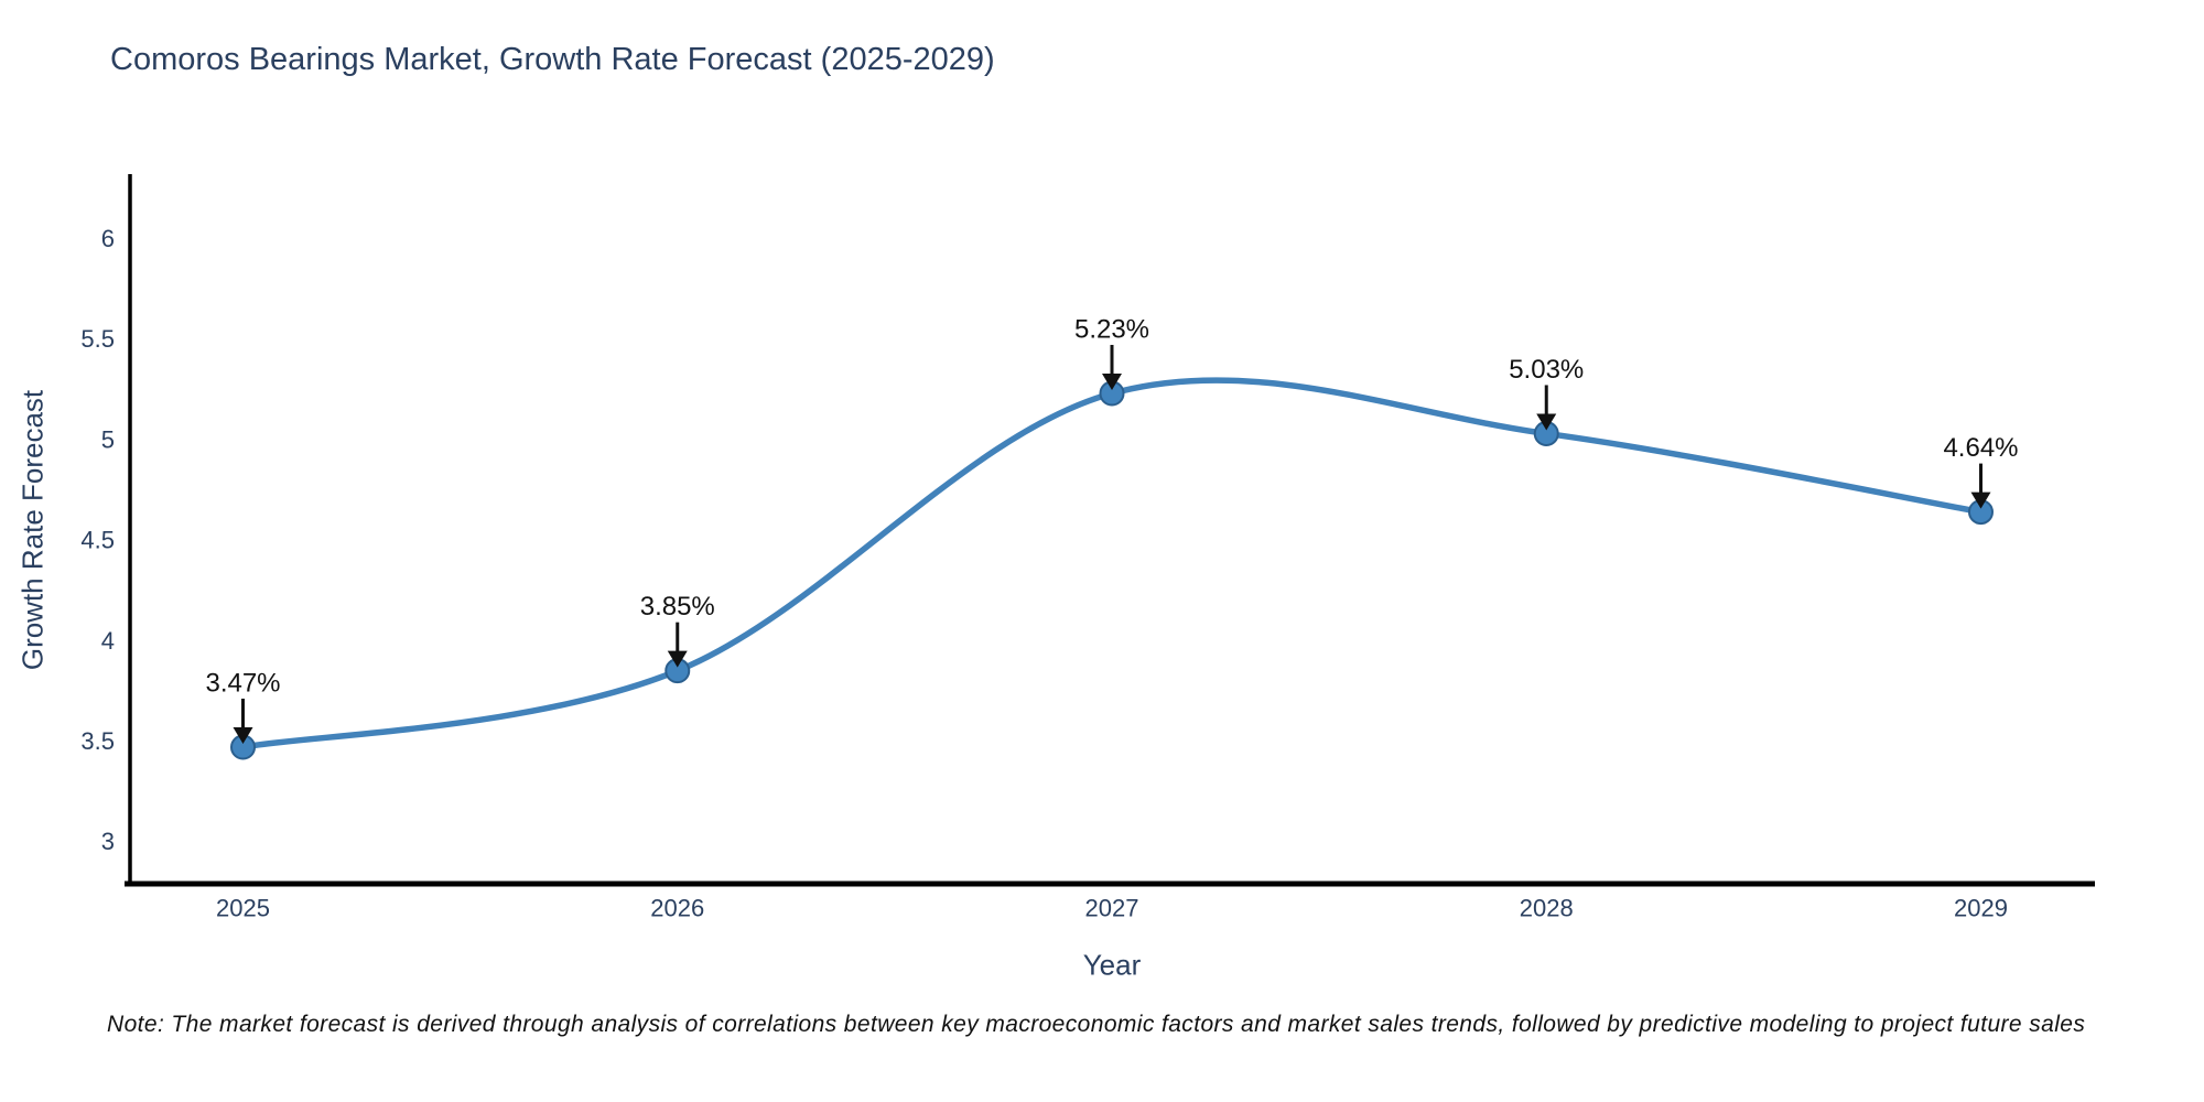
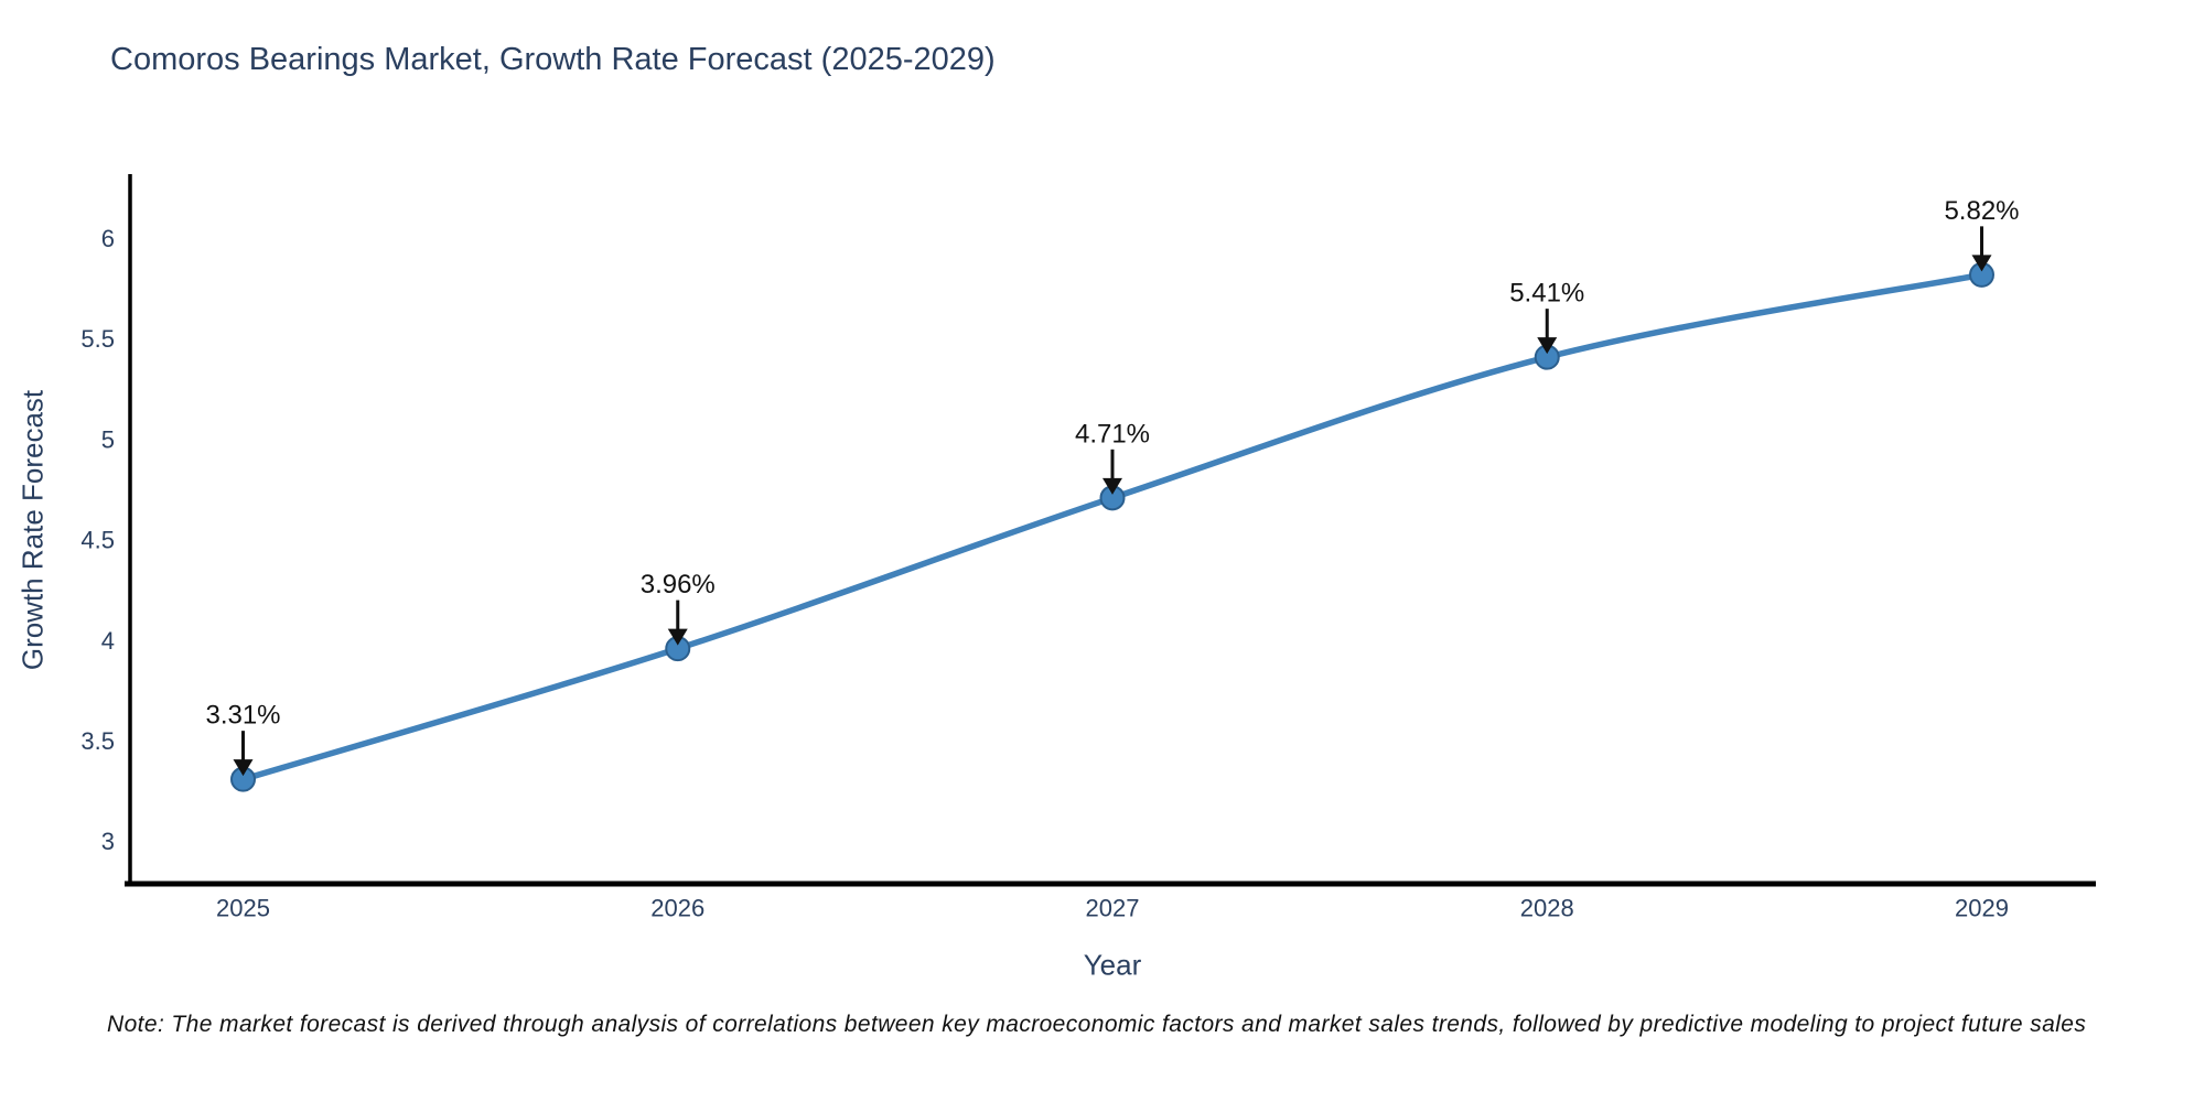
2025: 3.47% -> 3.31%
2026: 3.85% -> 3.96%
2027: 5.23% -> 4.71%
2028: 5.03% -> 5.41%
2029: 4.64% -> 5.82%
